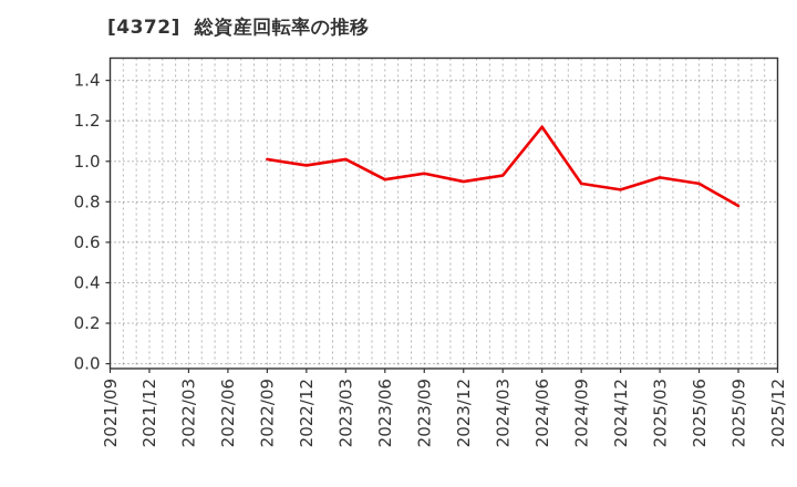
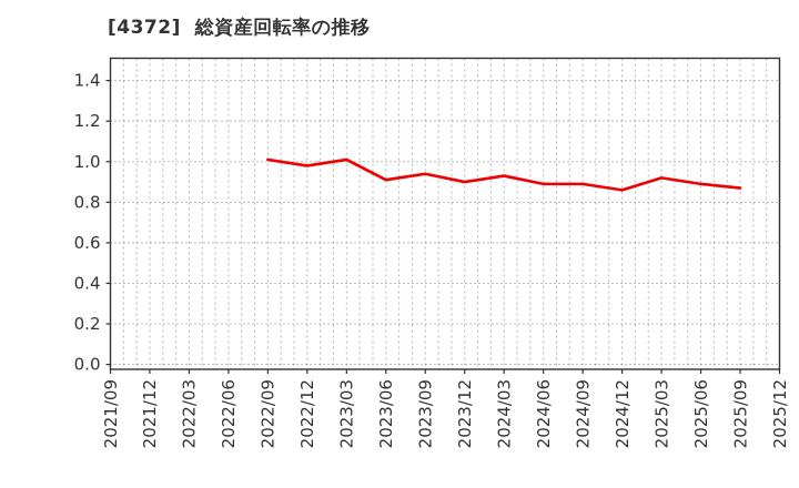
2024/06: 1.17 -> 0.89
2025/09: 0.78 -> 0.87
